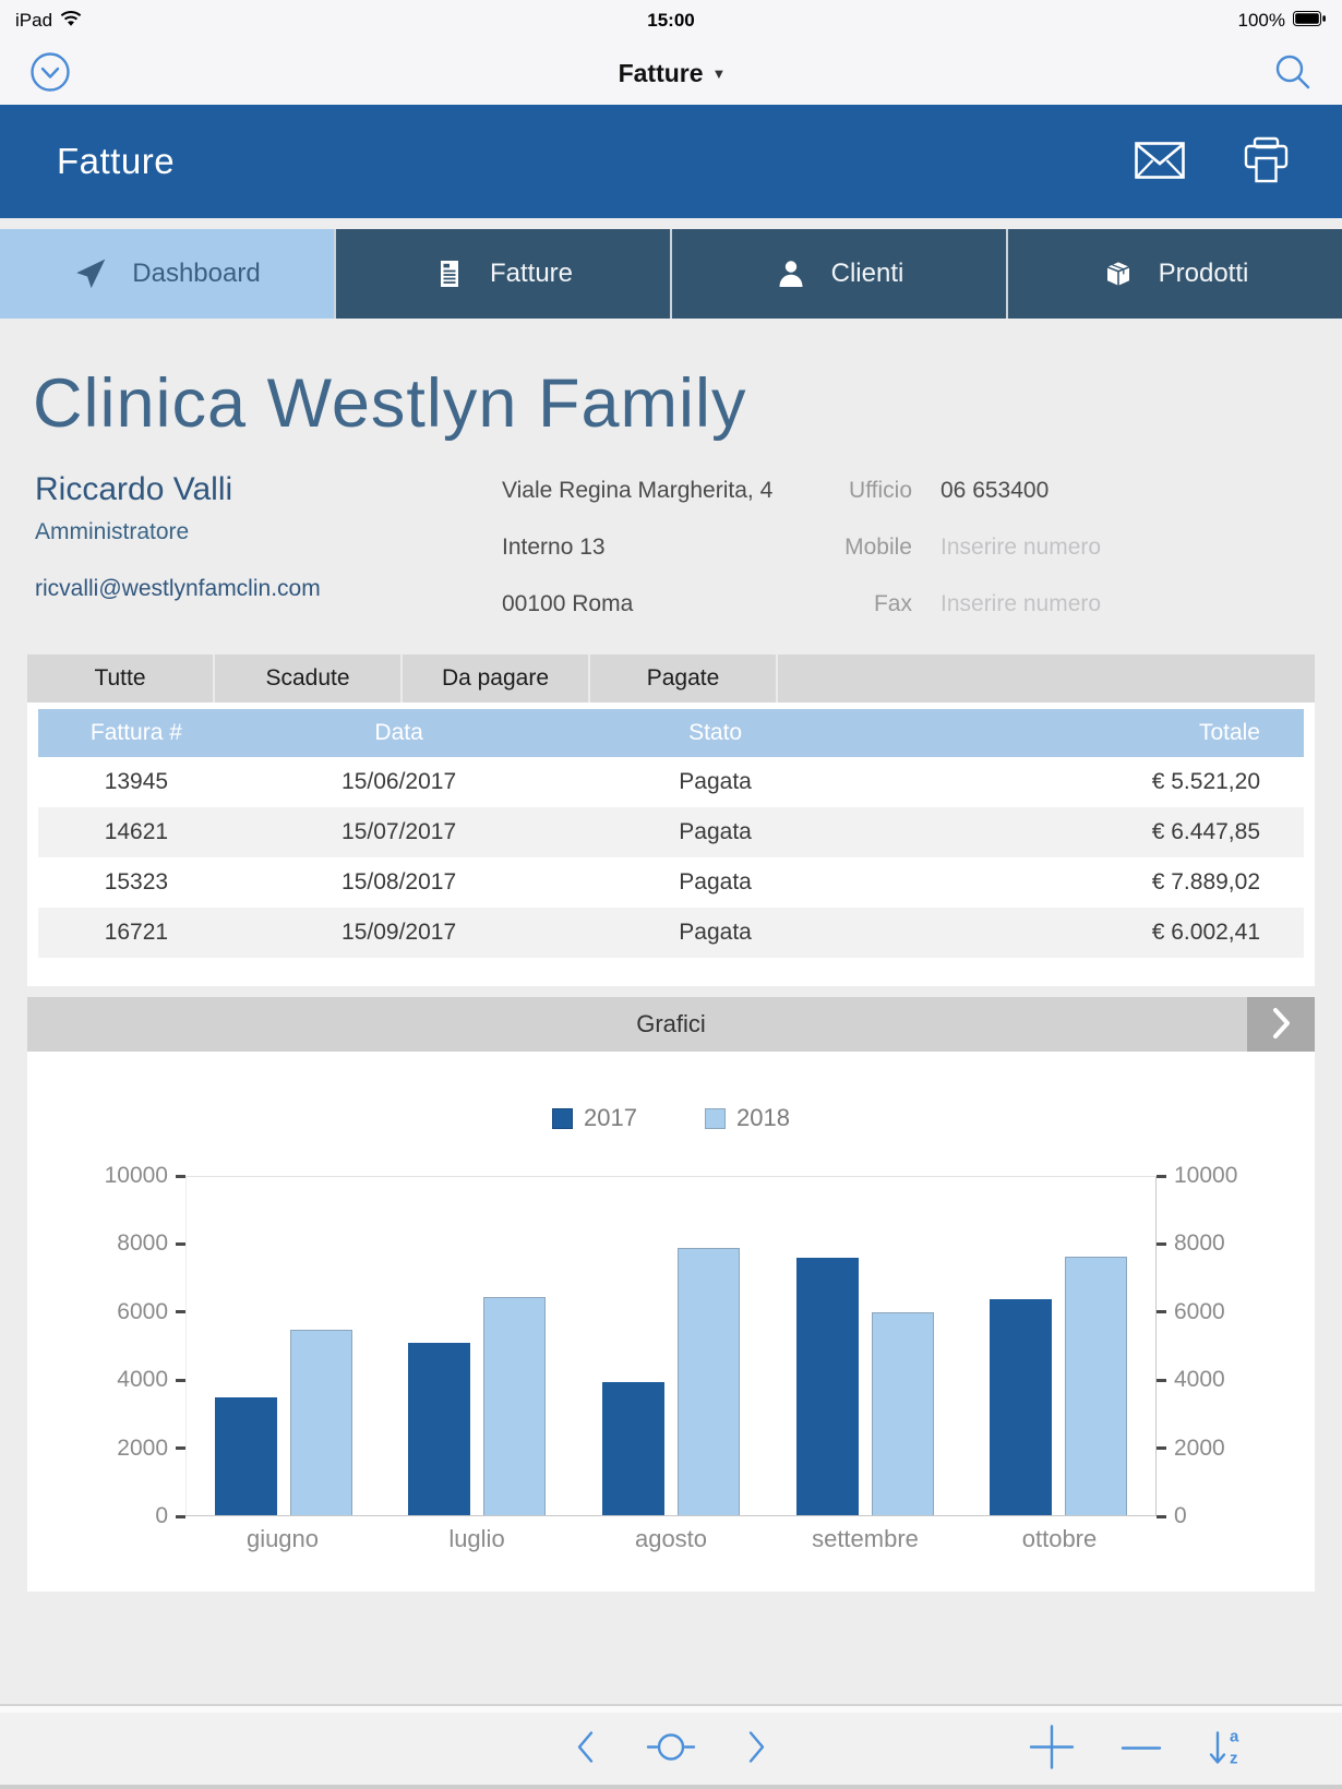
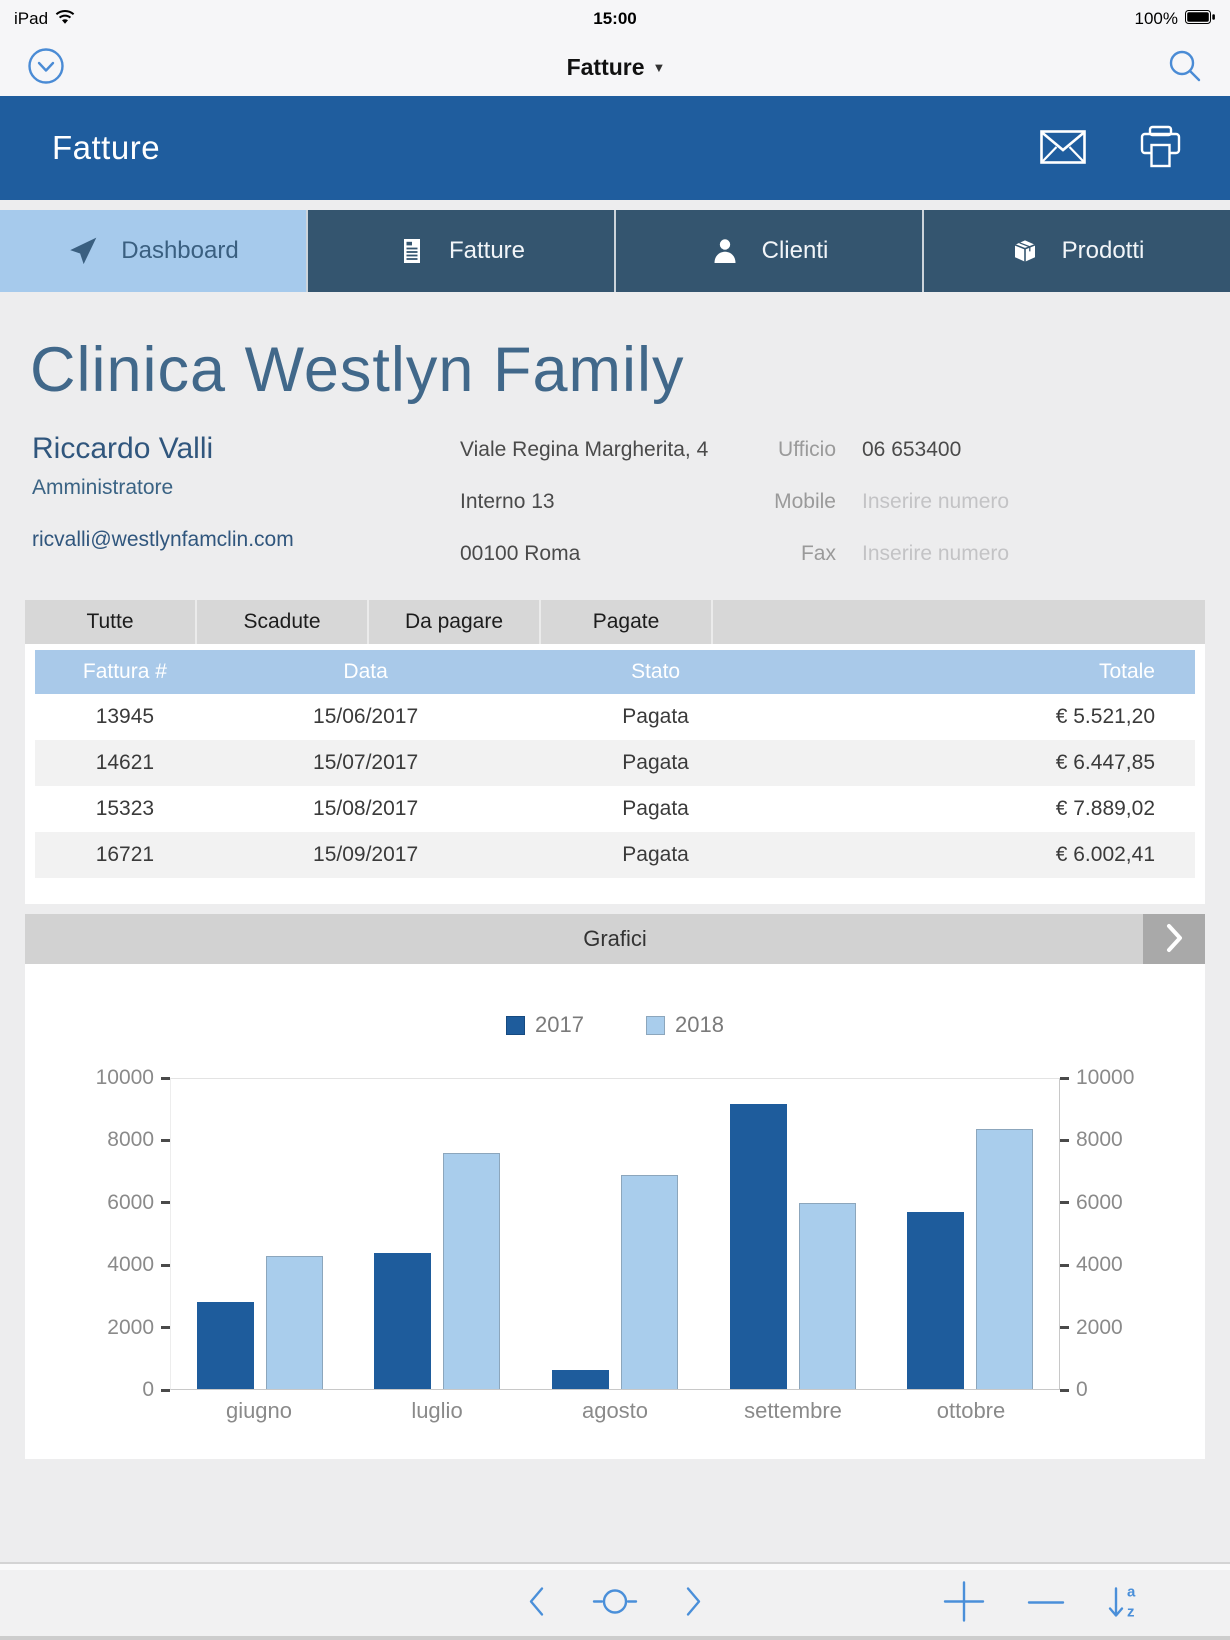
2017/giugno: 3500 -> 2800
2018/giugno: 5500 -> 4300
2017/luglio: 5100 -> 4400
2018/luglio: 6400 -> 7600
2017/agosto: 4000 -> 600
2018/agosto: 7900 -> 6900
2017/settembre: 7600 -> 9200
2017/ottobre: 6400 -> 5700
2018/ottobre: 7600 -> 8400
